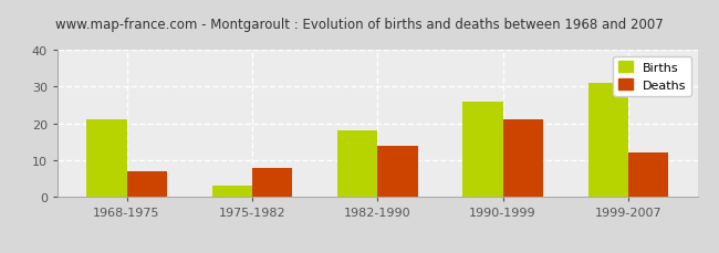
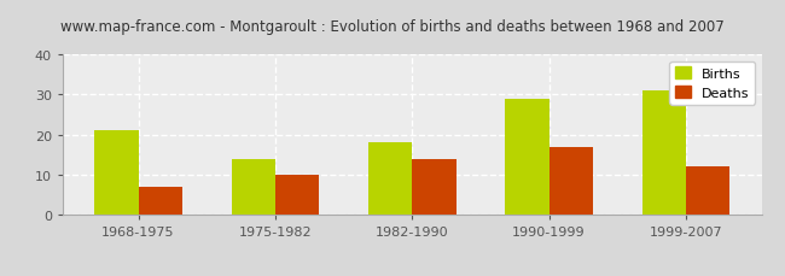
Births/1975-1982: 3 -> 14
Deaths/1975-1982: 8 -> 10
Births/1990-1999: 26 -> 29
Deaths/1990-1999: 21 -> 17
